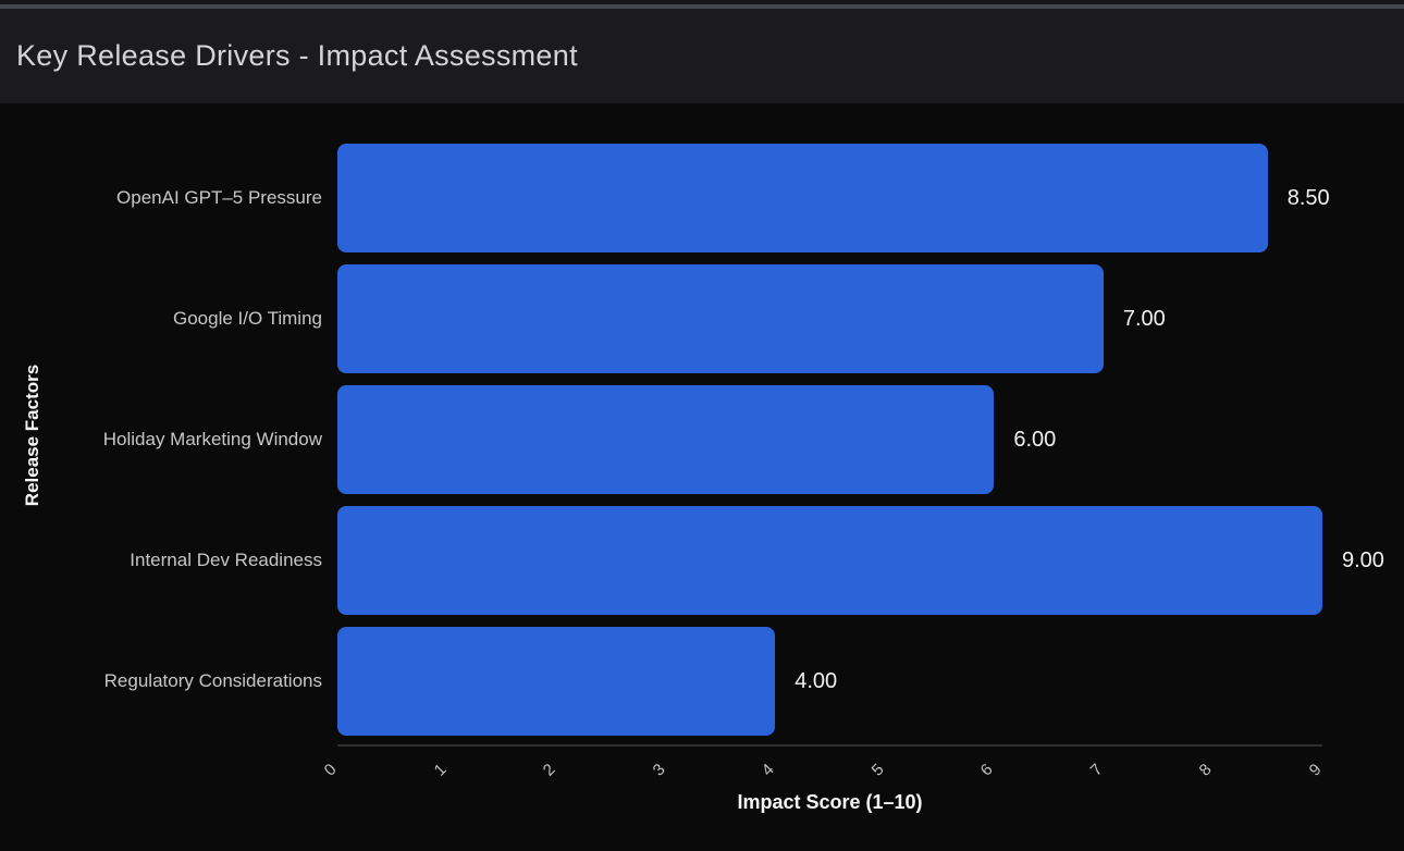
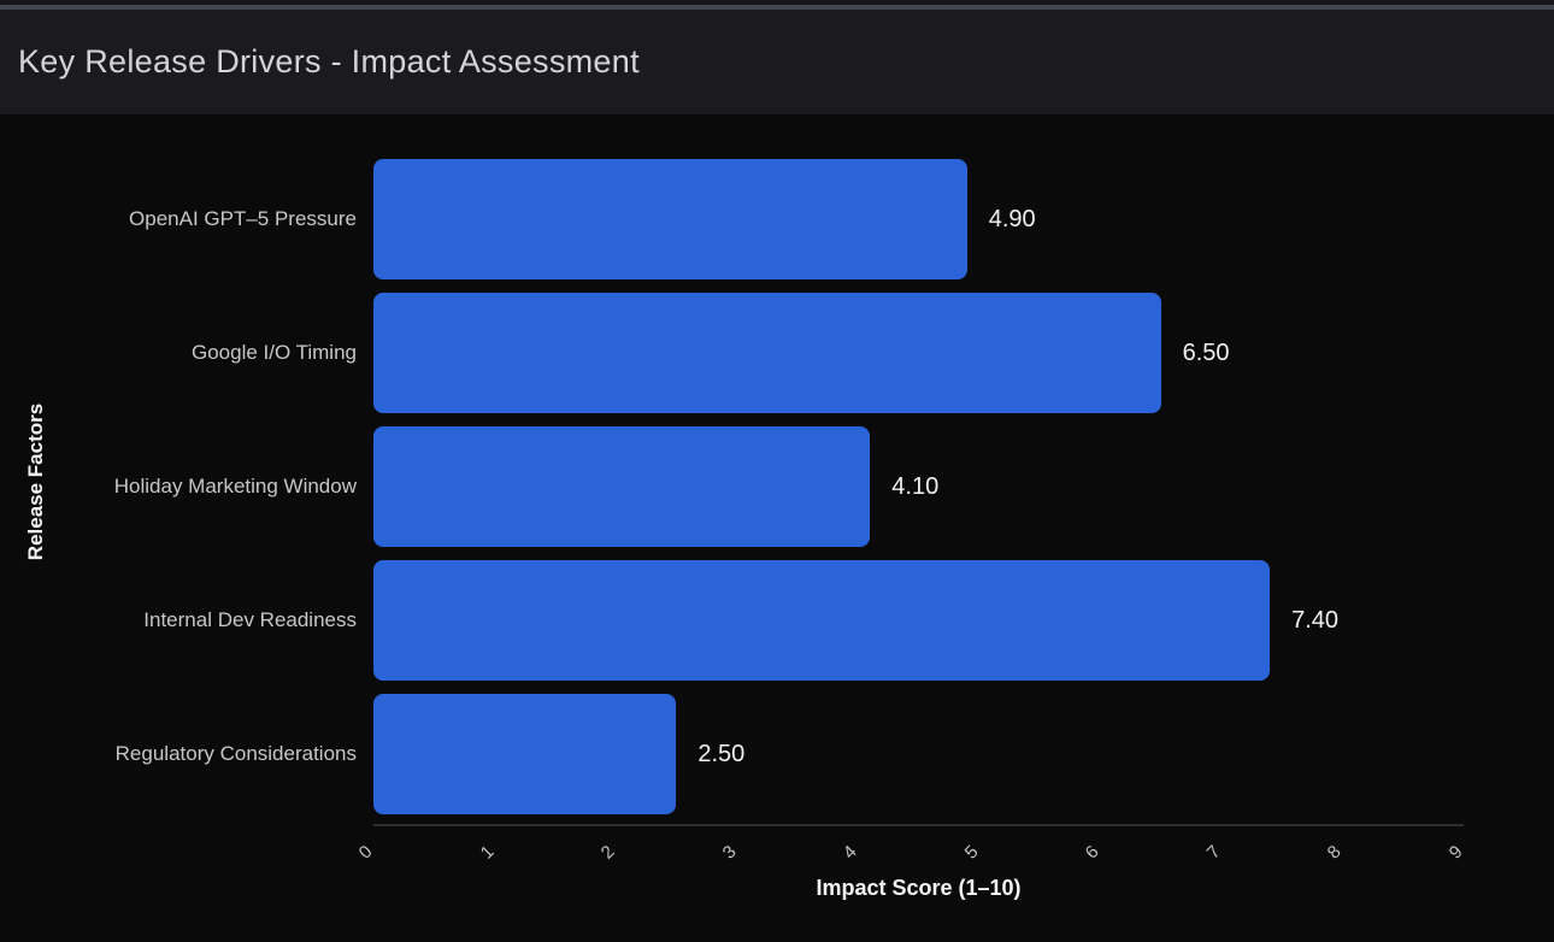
OpenAI GPT–5 Pressure: 8.50 -> 4.90
Google I/O Timing: 7.00 -> 6.50
Holiday Marketing Window: 6.00 -> 4.10
Internal Dev Readiness: 9.00 -> 7.40
Regulatory Considerations: 4.00 -> 2.50
